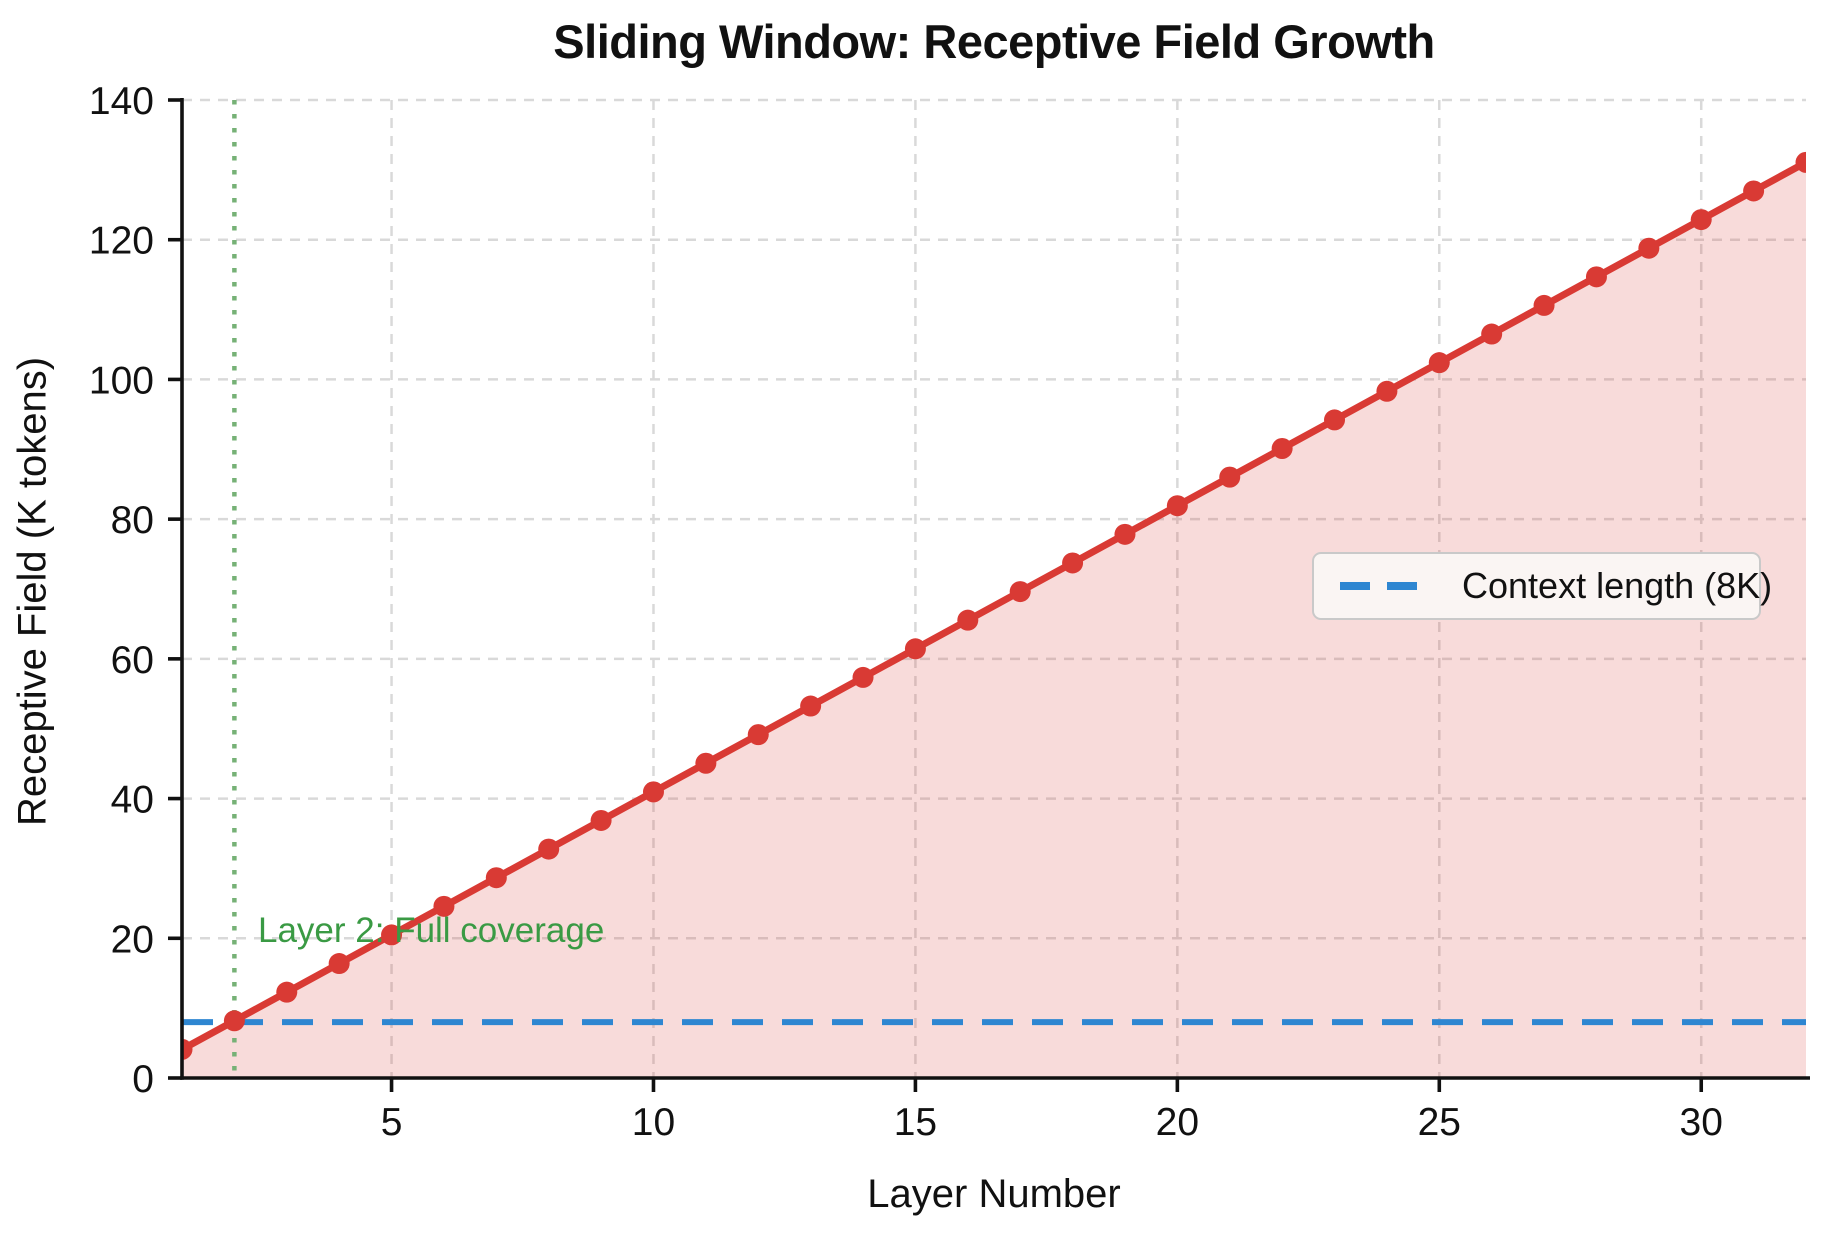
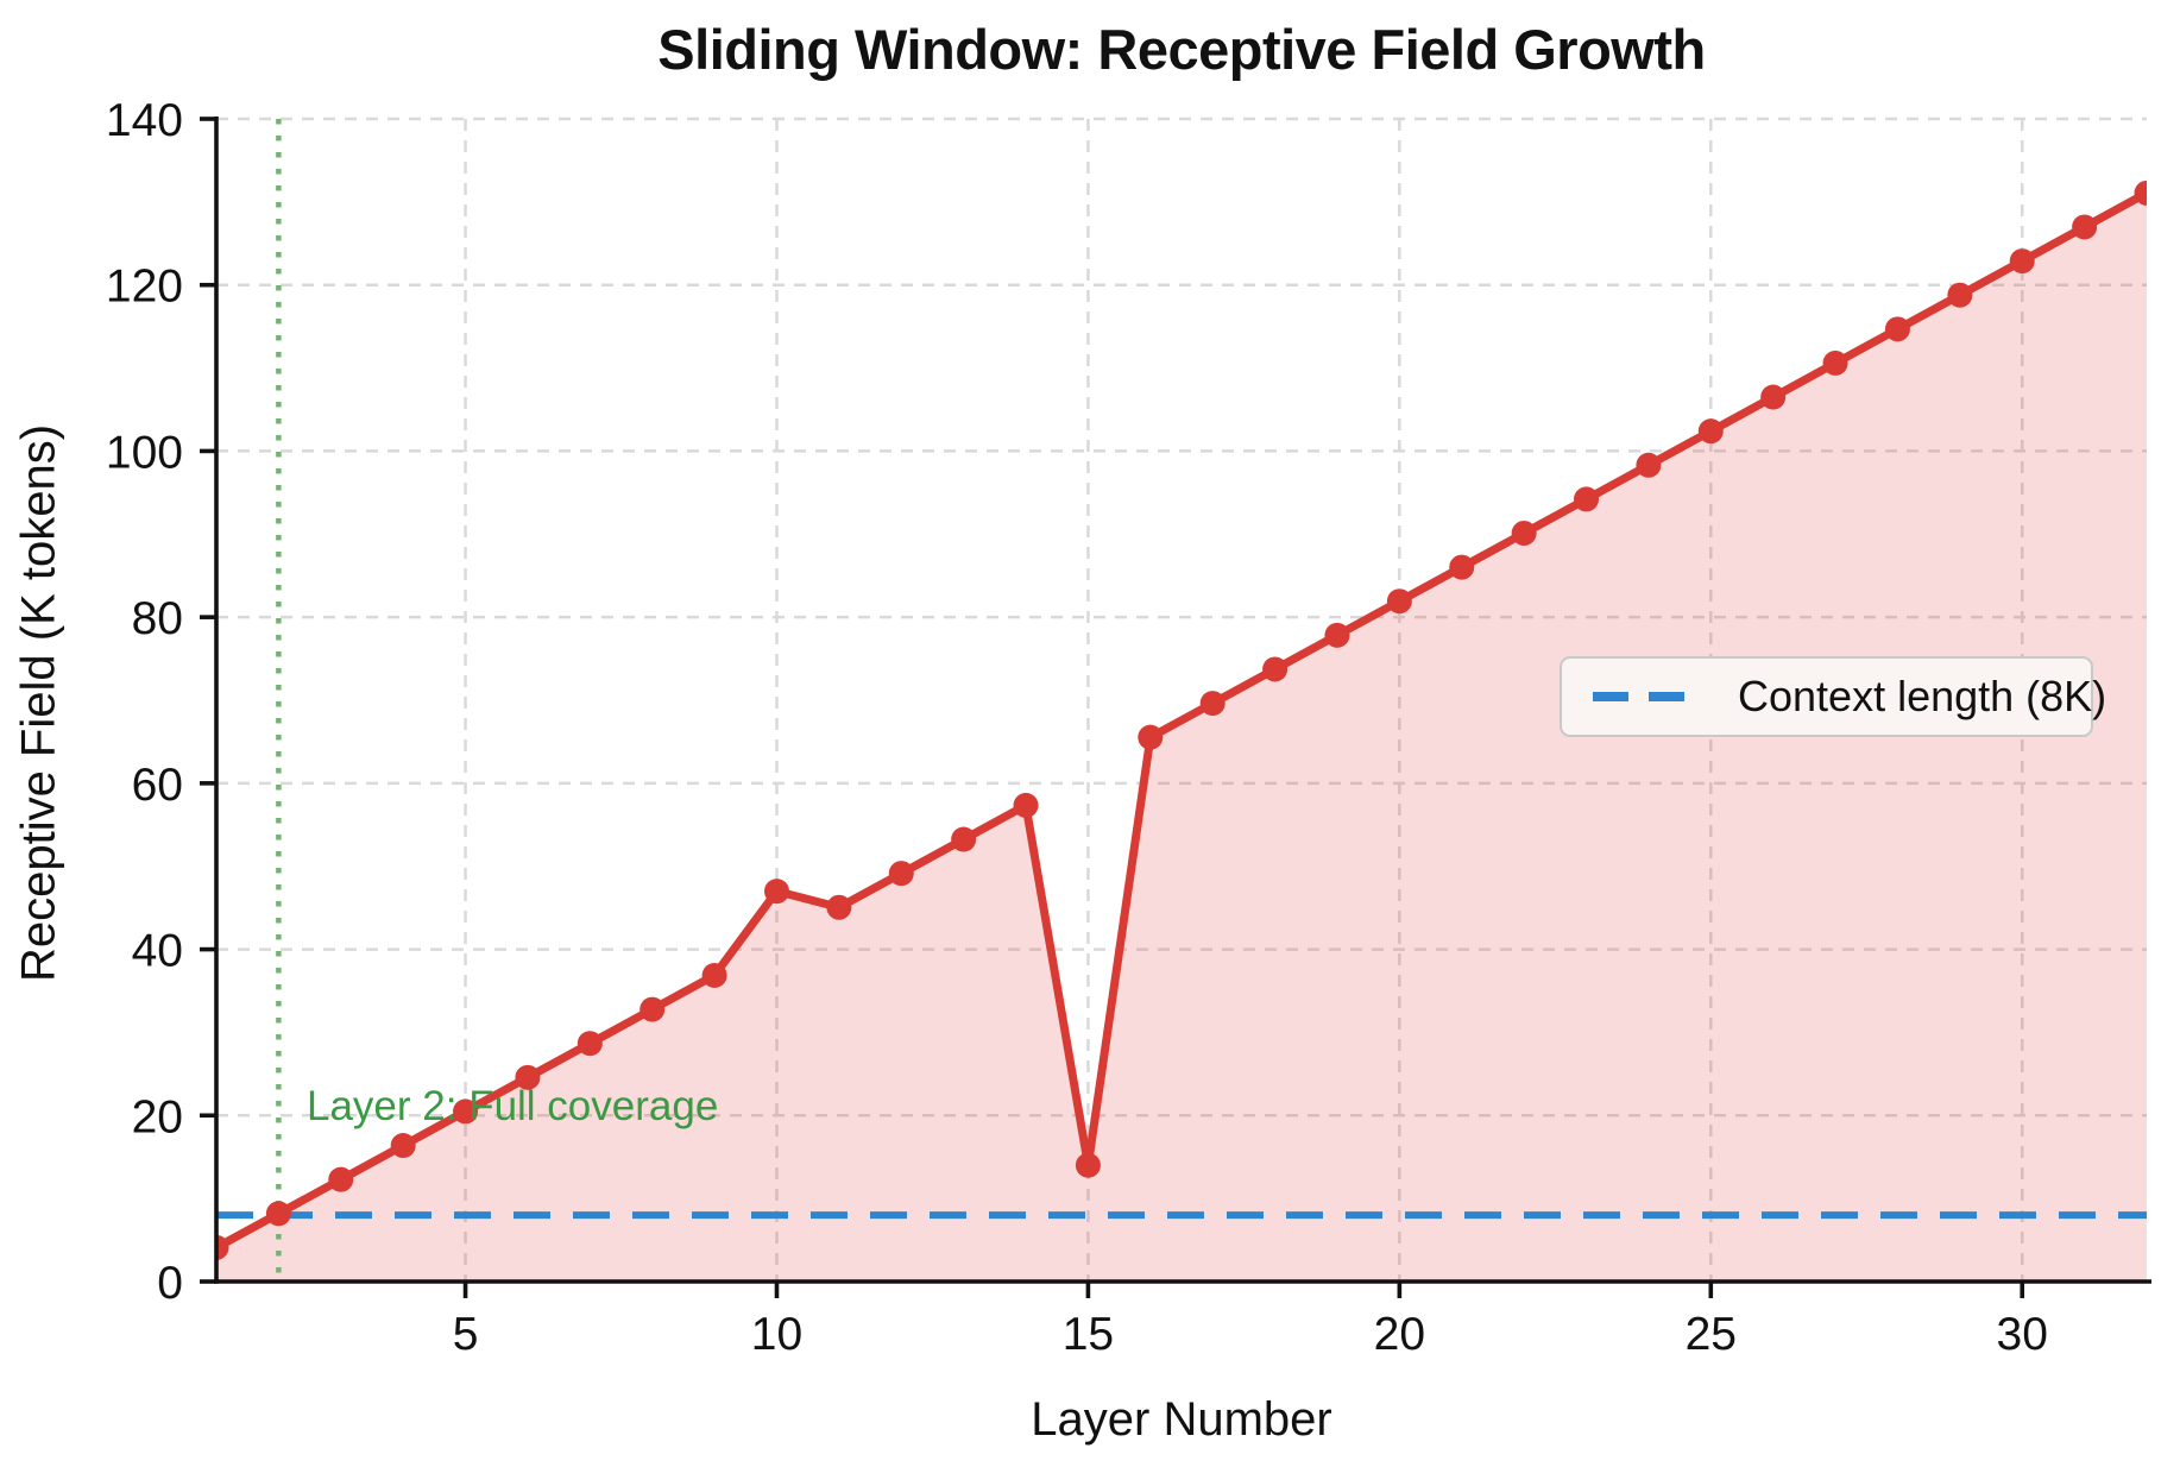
10: 41 -> 47
15: 61 -> 14
